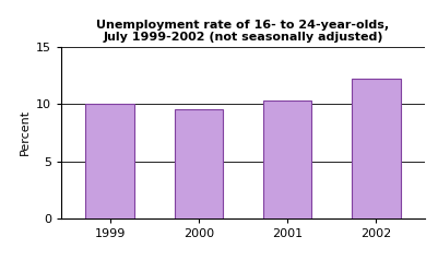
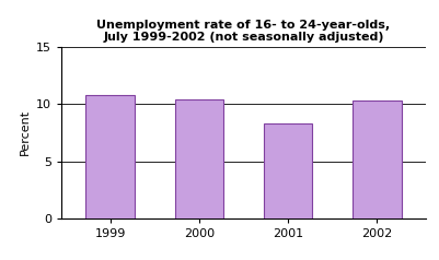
1999: 10.0 -> 10.8
2000: 9.5 -> 10.4
2001: 10.3 -> 8.3
2002: 12.2 -> 10.3
